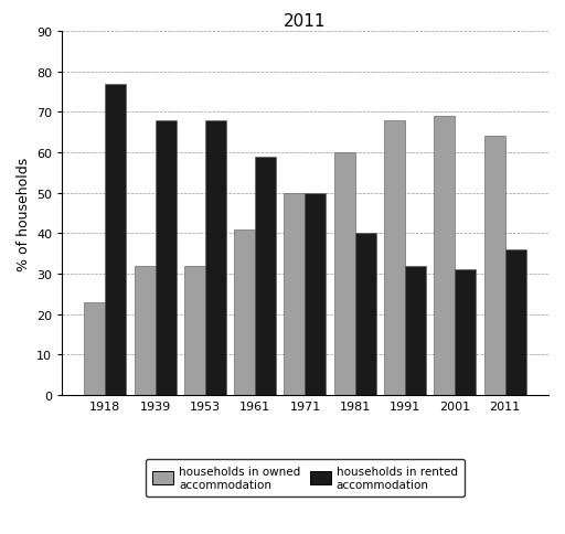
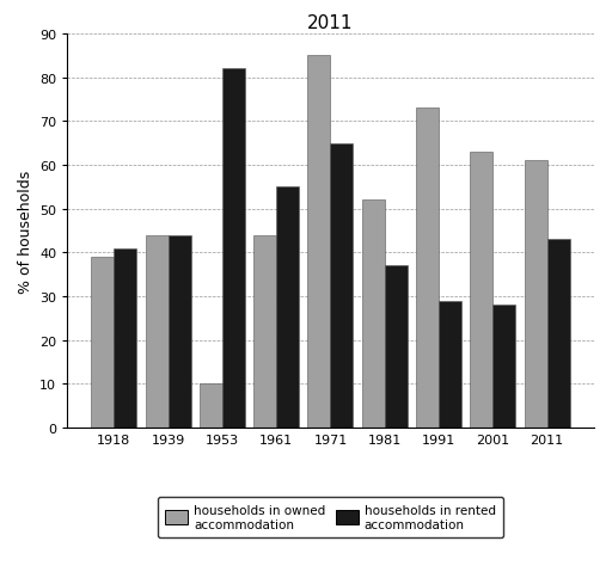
households in owned accommodation/1918: 23 -> 39
households in rented accommodation/1918: 77 -> 41
households in owned accommodation/1939: 32 -> 44
households in rented accommodation/1939: 68 -> 44
households in owned accommodation/1953: 32 -> 10
households in rented accommodation/1953: 68 -> 82
households in owned accommodation/1961: 41 -> 44
households in rented accommodation/1961: 59 -> 55
households in owned accommodation/1971: 50 -> 85
households in rented accommodation/1971: 50 -> 65
households in owned accommodation/1981: 60 -> 52
households in rented accommodation/1981: 40 -> 37
households in owned accommodation/1991: 68 -> 73
households in rented accommodation/1991: 32 -> 29
households in owned accommodation/2001: 69 -> 63
households in rented accommodation/2001: 31 -> 28
households in owned accommodation/2011: 64 -> 61
households in rented accommodation/2011: 36 -> 43
